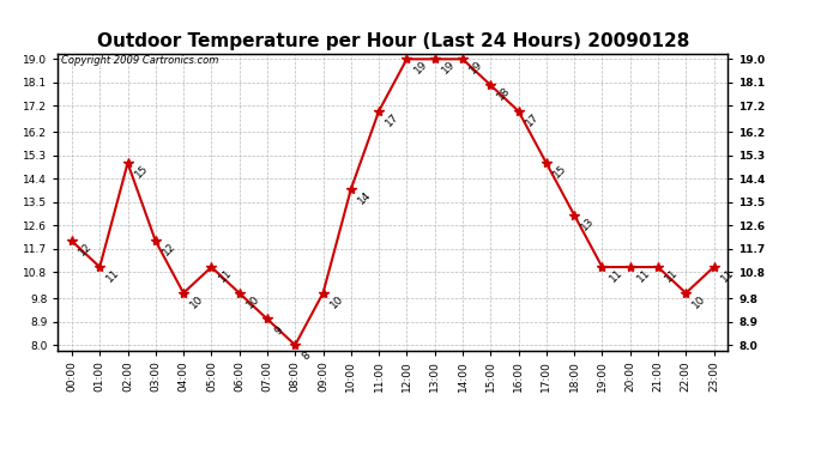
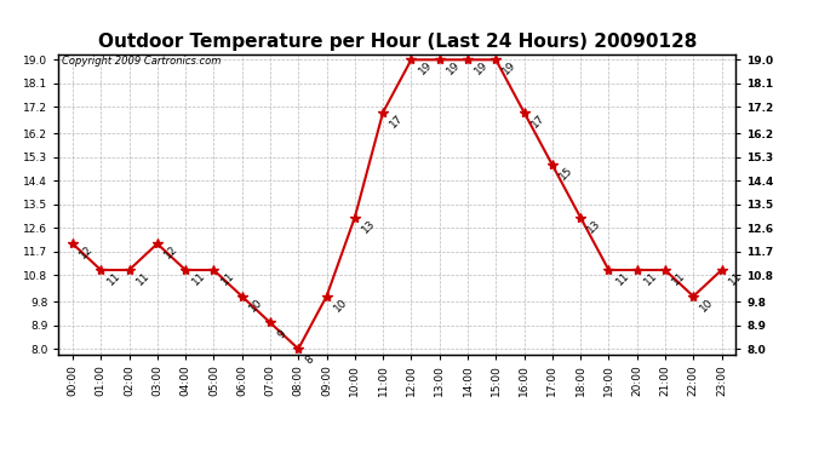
02:00: 15 -> 11
04:00: 10 -> 11
10:00: 14 -> 13
15:00: 18 -> 19
